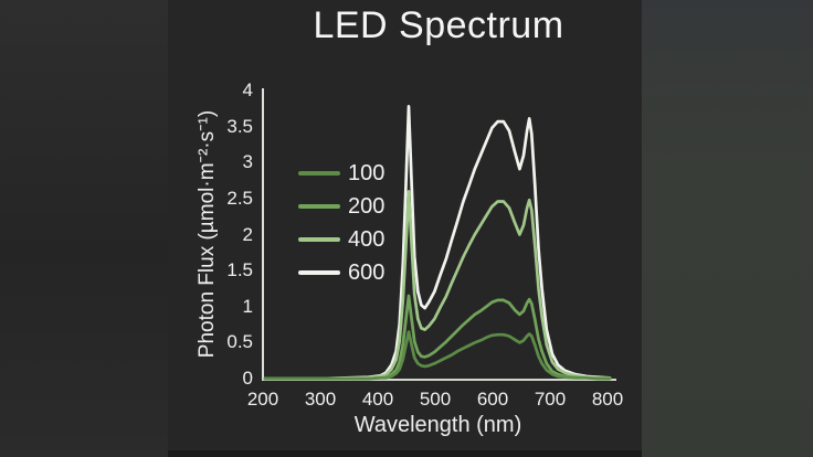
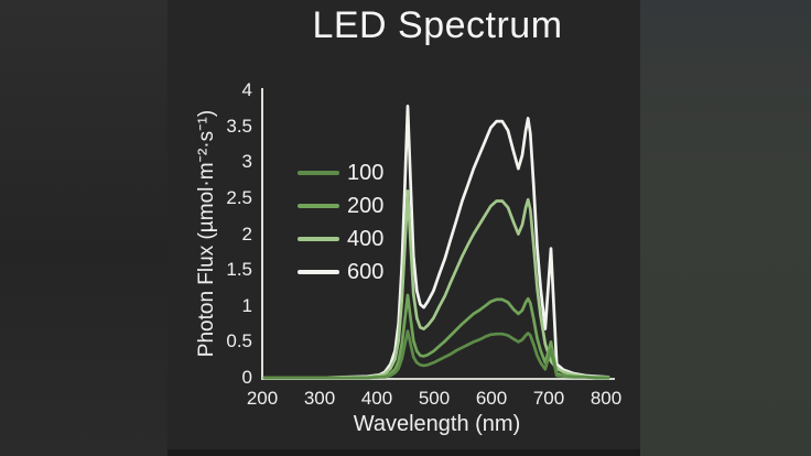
100/700: 0.1 -> 0.4
200/700: 0.1 -> 0.5
600/700: 0.3 -> 1.8
